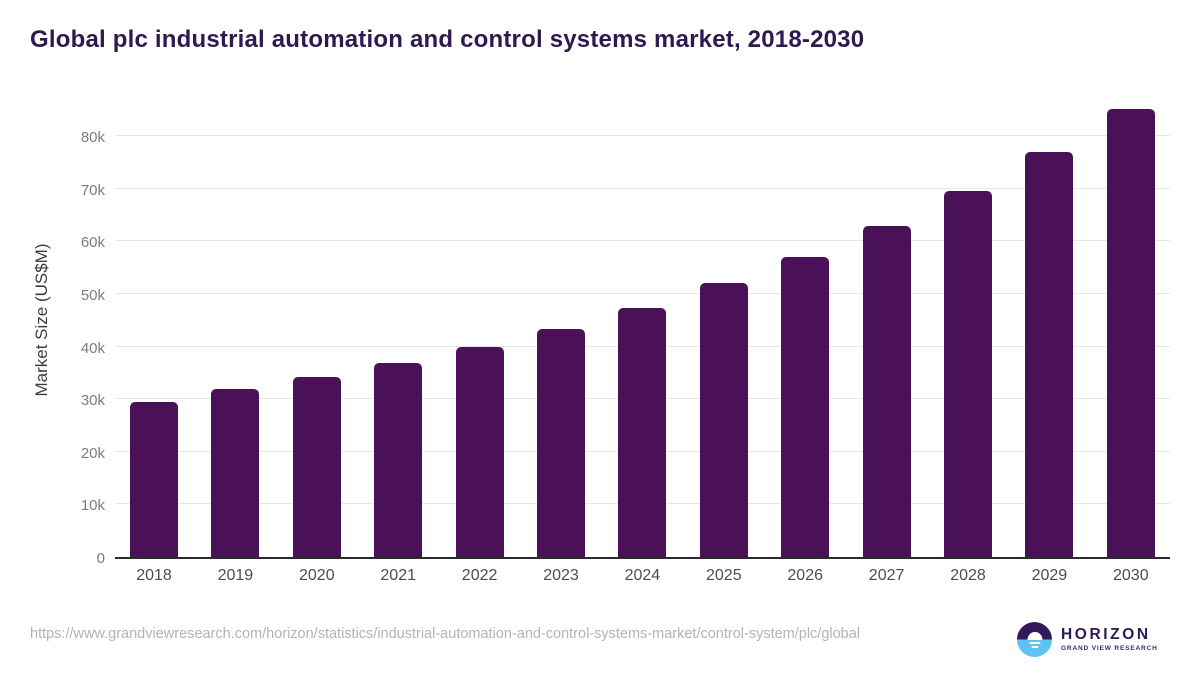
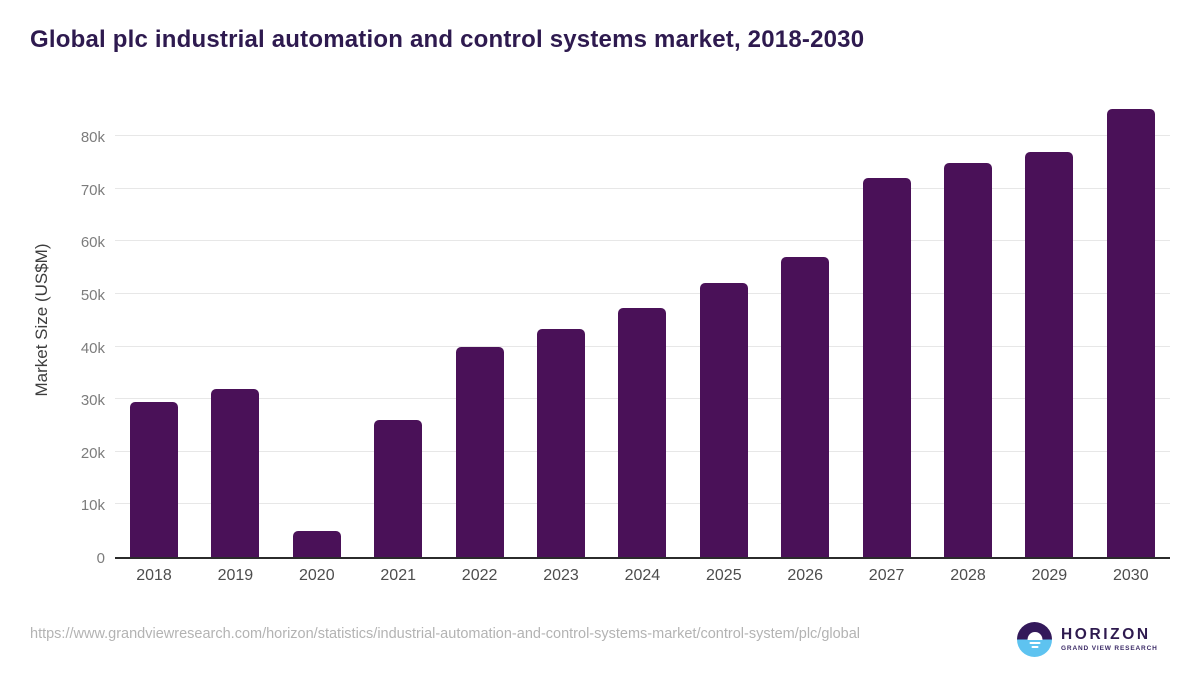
2020: 34k -> 5k
2021: 37k -> 26k
2027: 63k -> 72k
2028: 70k -> 75k
